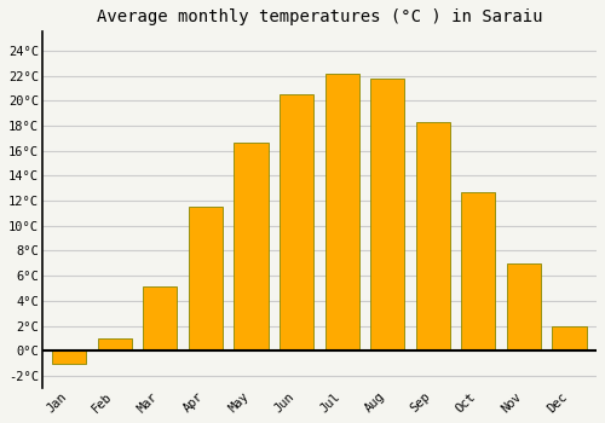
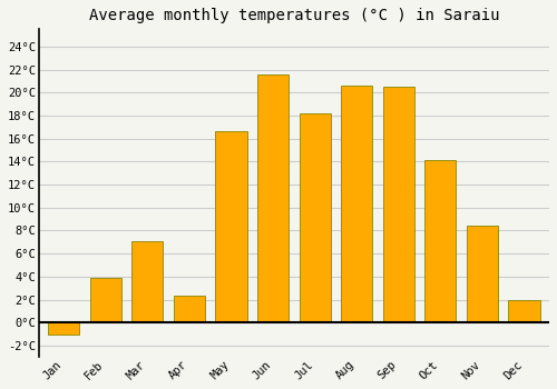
Feb: 1.0°C -> 3.9°C
Mar: 5.1°C -> 7.1°C
Apr: 11.5°C -> 2.3°C
Jun: 20.5°C -> 21.6°C
Jul: 22.1°C -> 18.2°C
Aug: 21.8°C -> 20.6°C
Sep: 18.3°C -> 20.5°C
Oct: 12.7°C -> 14.1°C
Nov: 7.0°C -> 8.4°C
